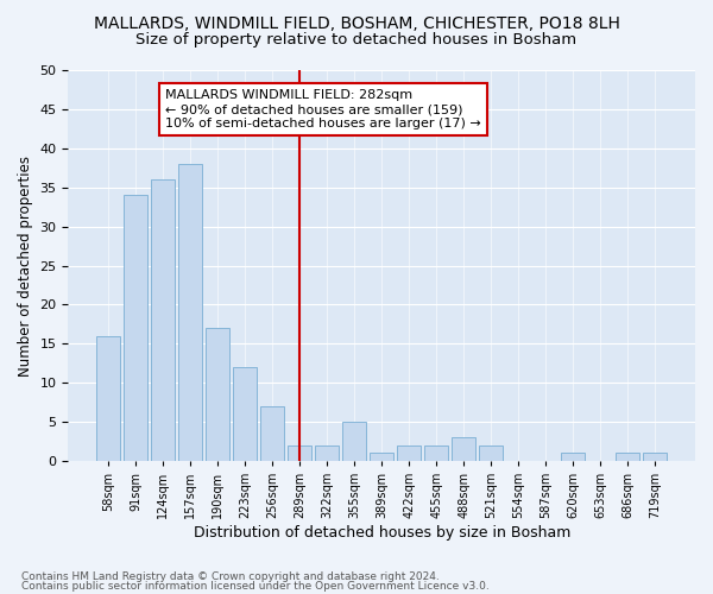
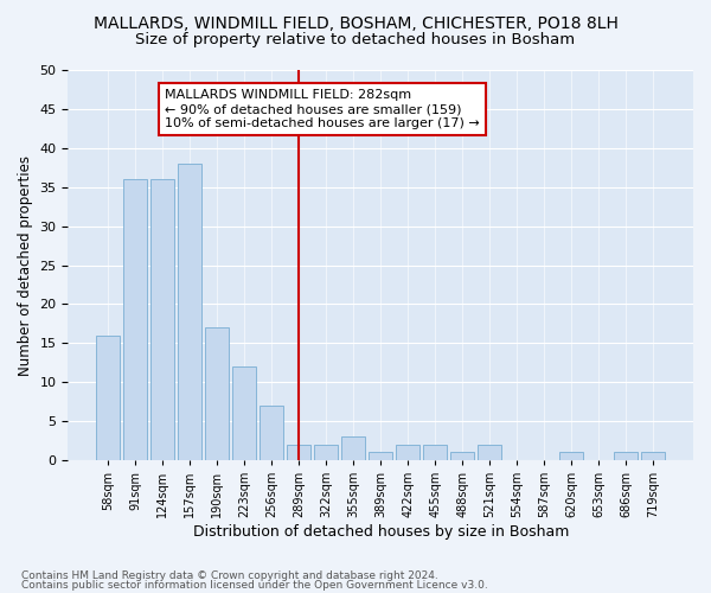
91sqm: 34 -> 36
355sqm: 5 -> 3
488sqm: 3 -> 1
